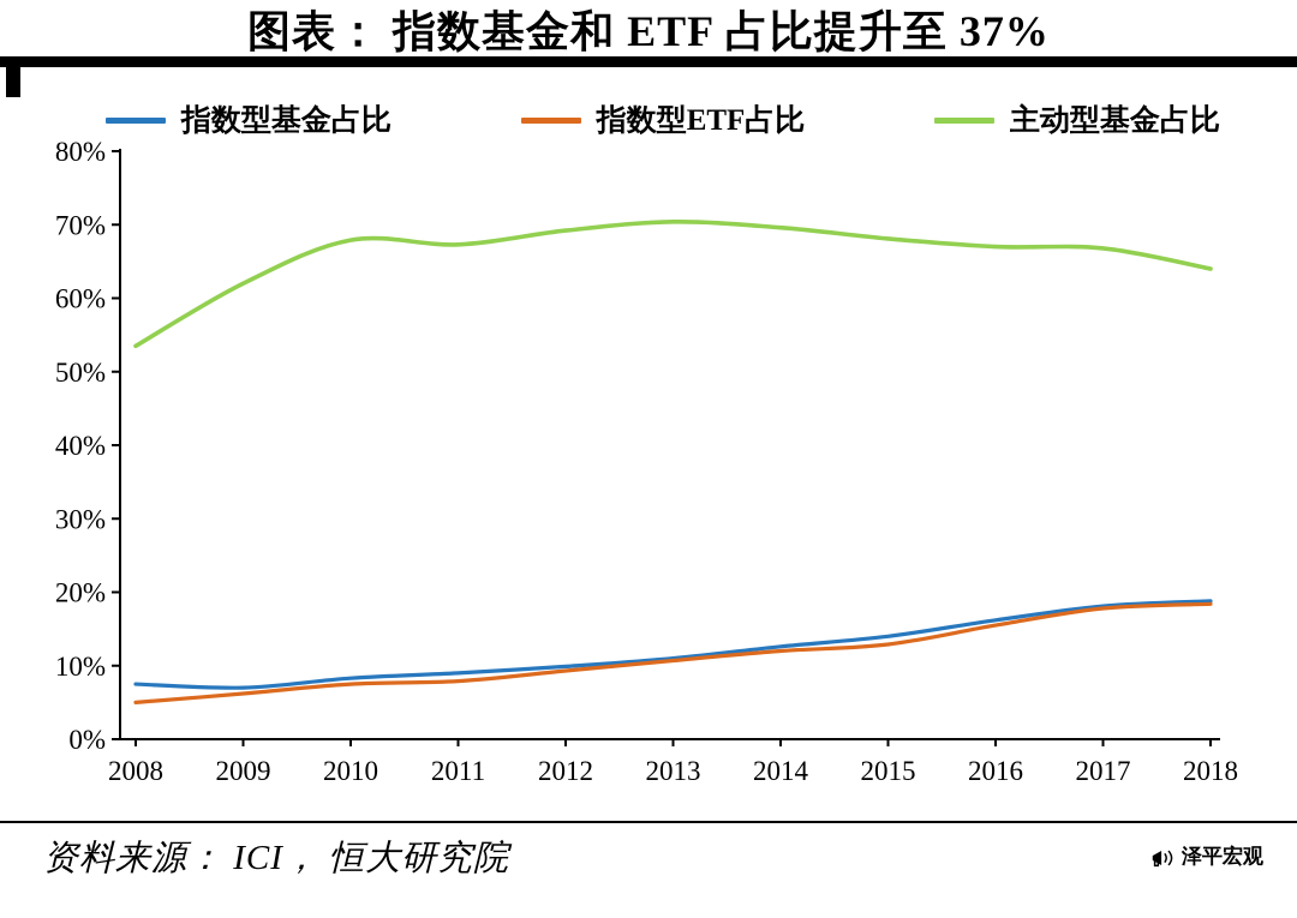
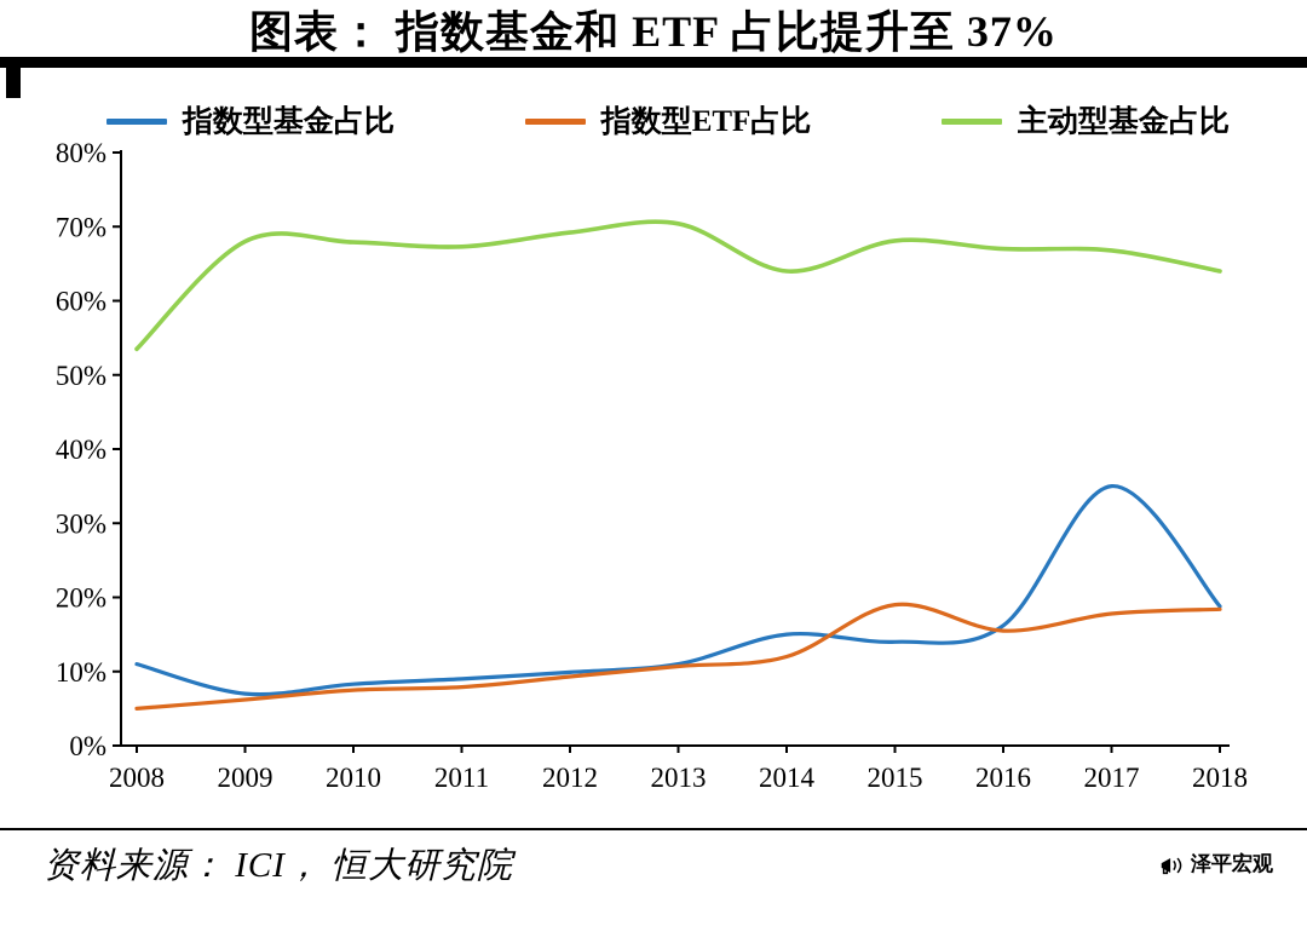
指数型基金占比/2008: 8% -> 11%
主动型基金占比/2009: 62% -> 68%
指数型基金占比/2014: 13% -> 15%
主动型基金占比/2014: 70% -> 64%
指数型ETF占比/2015: 13% -> 19%
指数型基金占比/2017: 18% -> 35%
